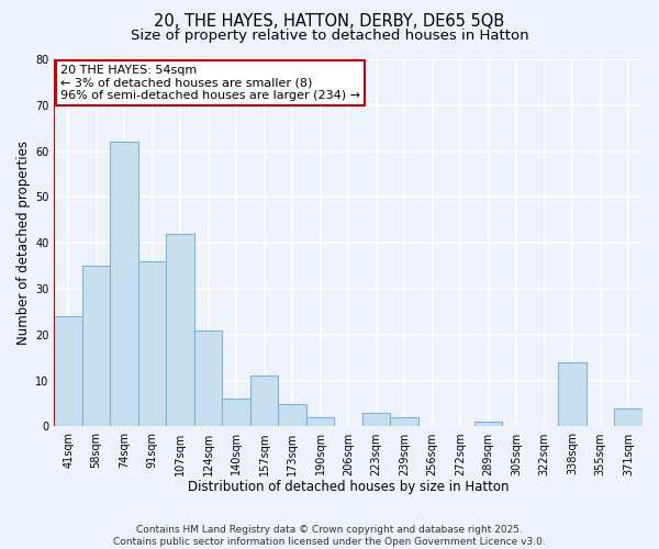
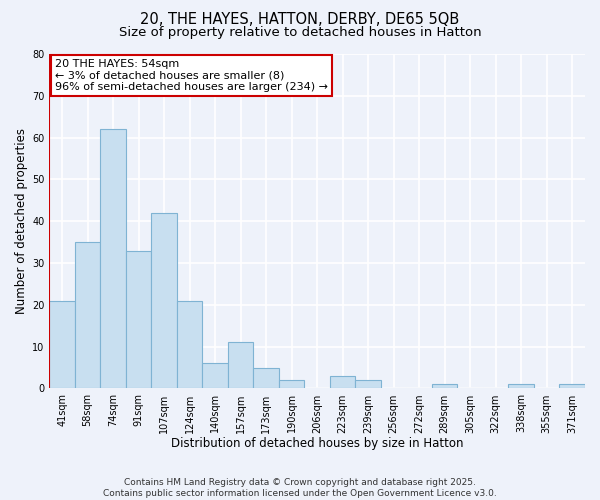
41sqm: 24 -> 21
91sqm: 36 -> 33
338sqm: 14 -> 1
371sqm: 4 -> 1
